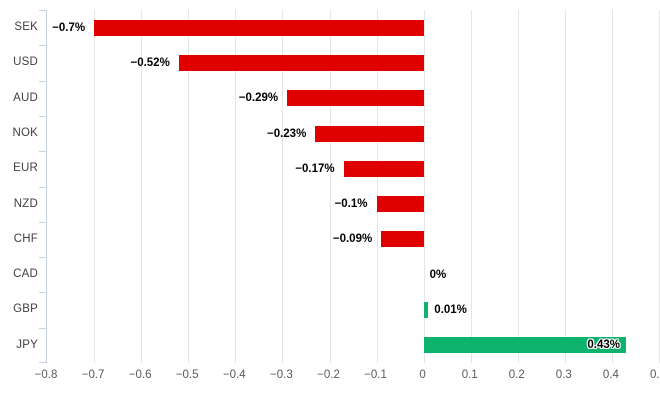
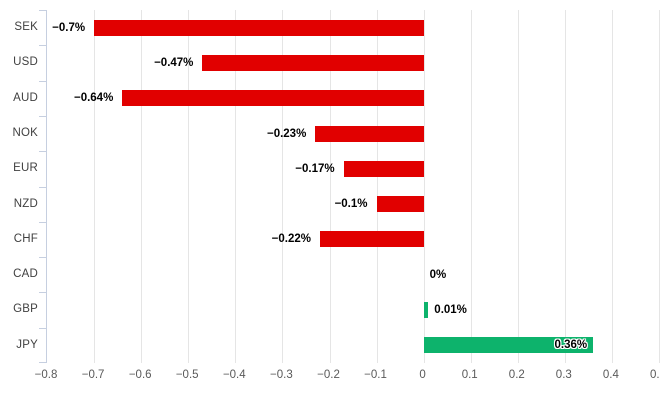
USD: −0.52% -> −0.47%
AUD: −0.29% -> −0.64%
CHF: −0.09% -> −0.22%
JPY: 0.43% -> 0.36%
